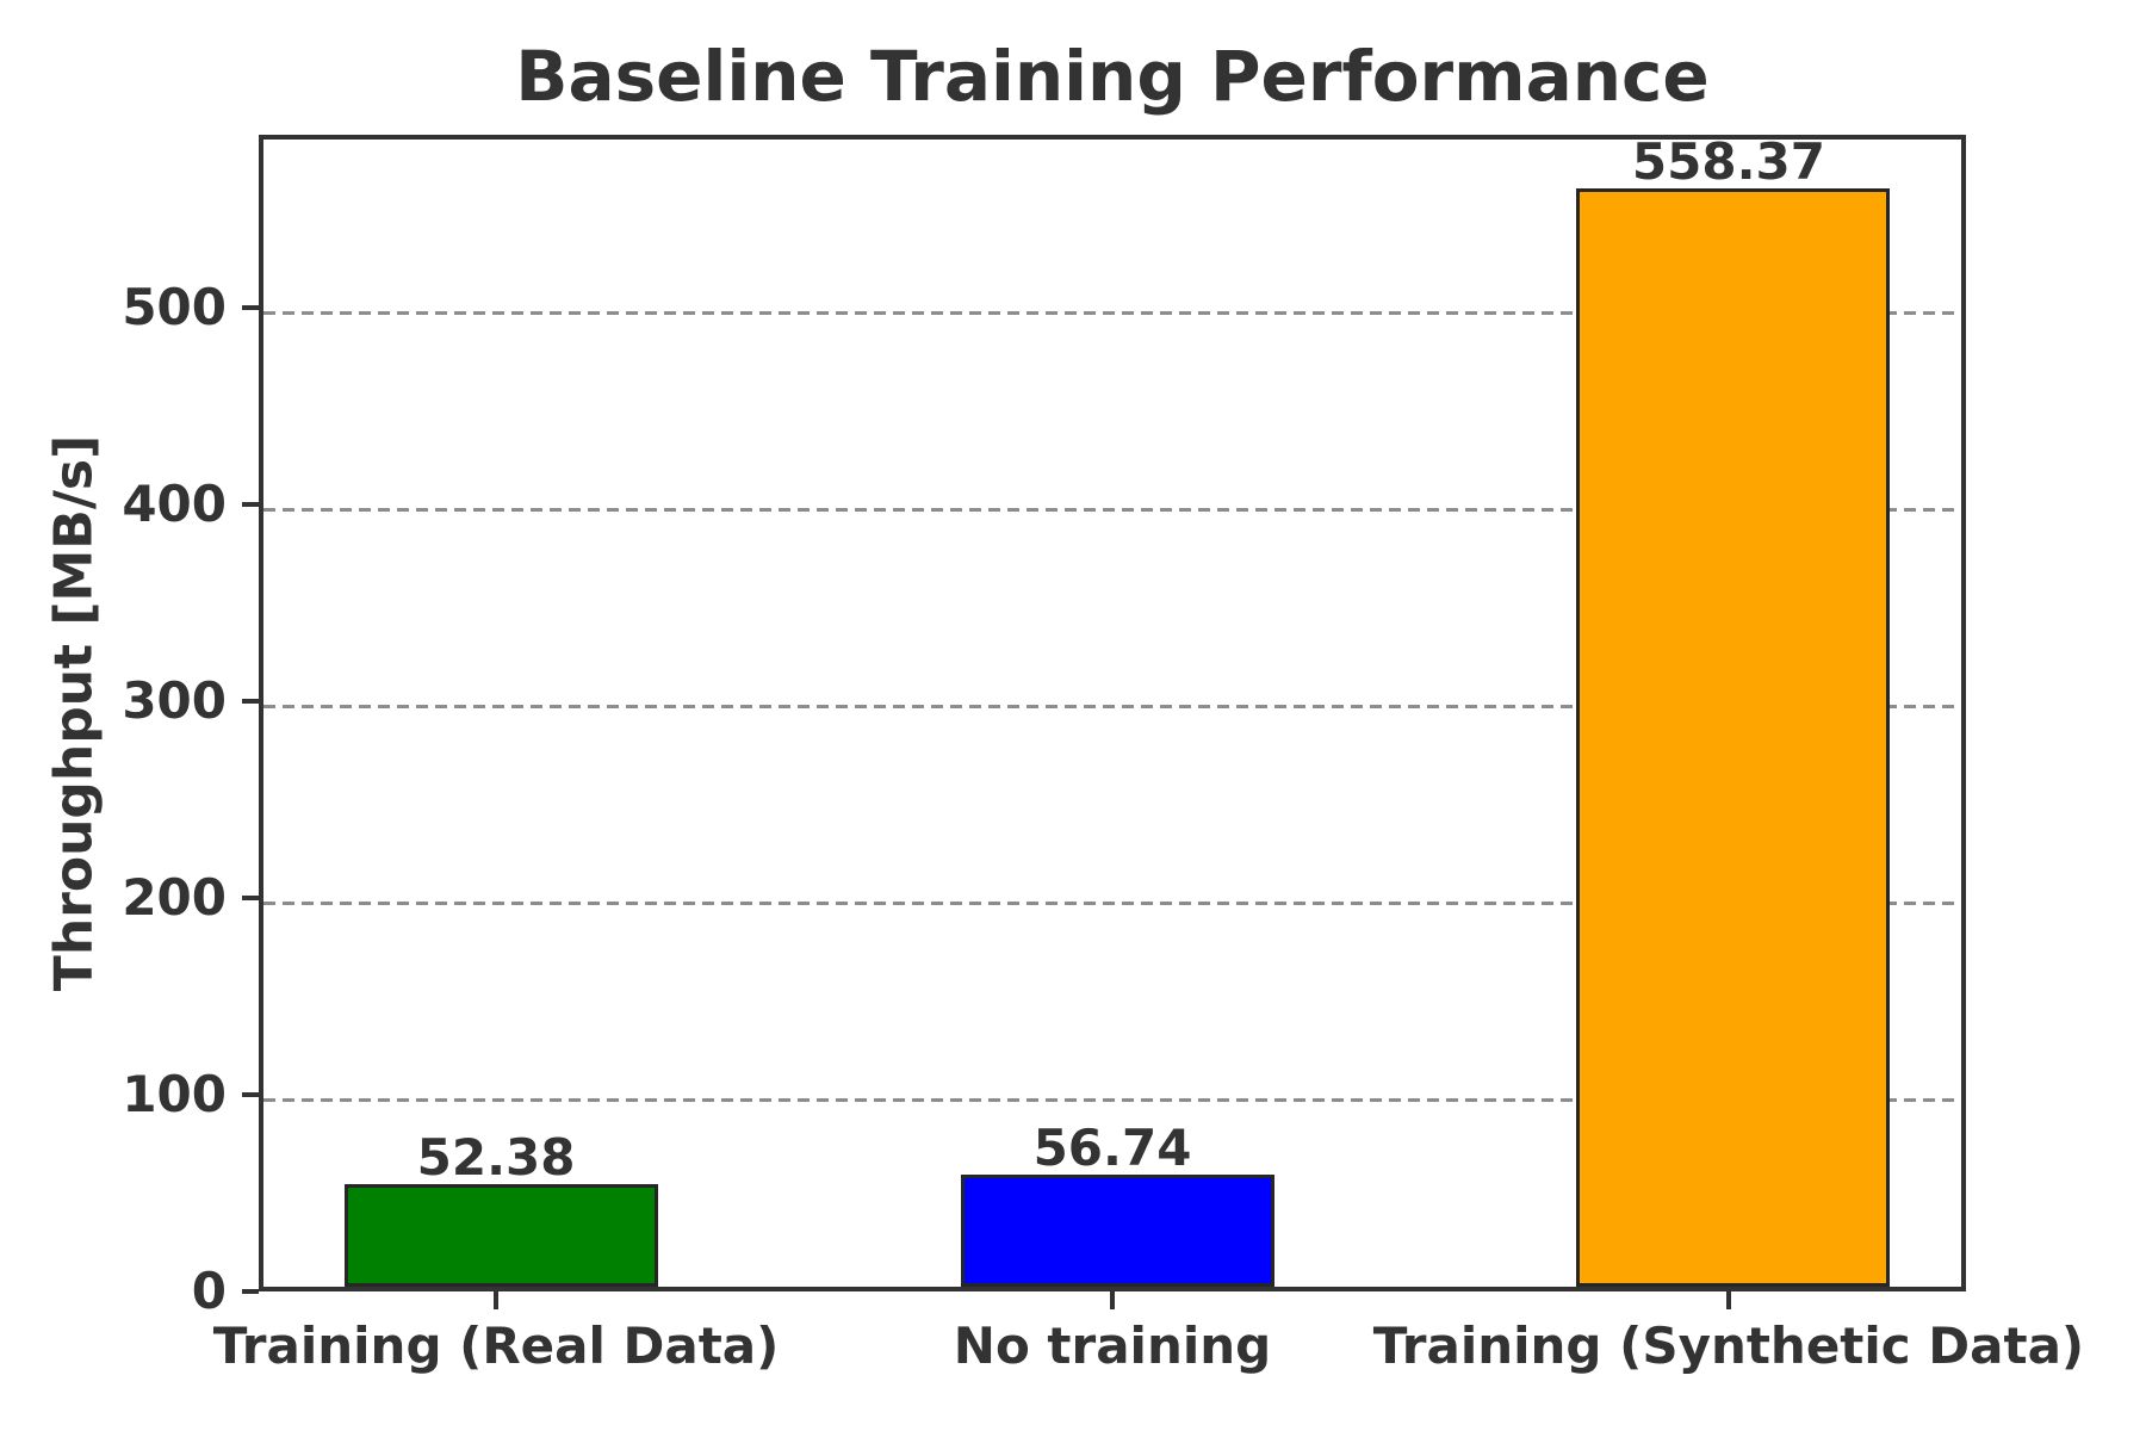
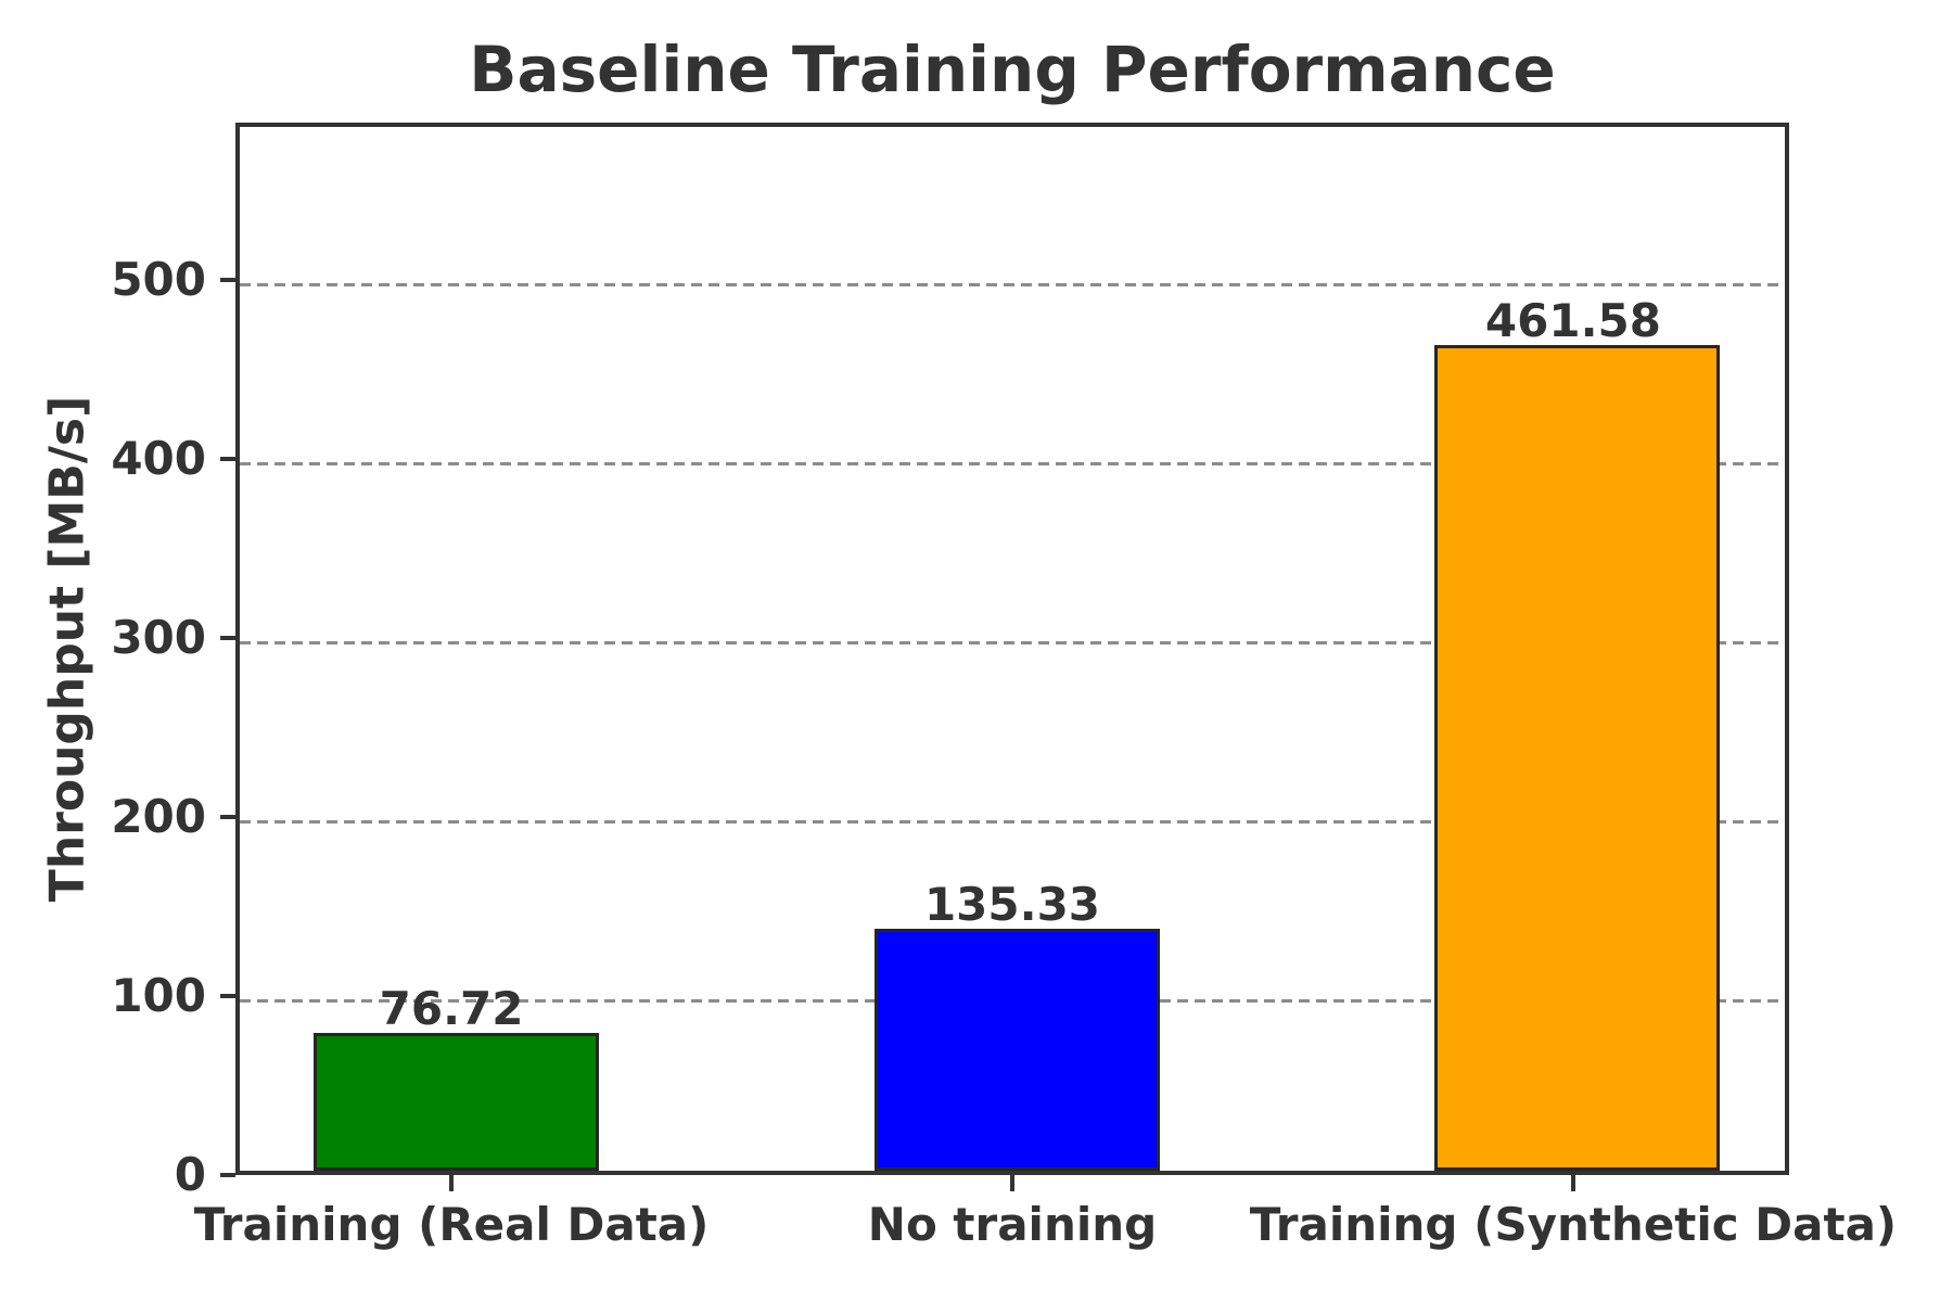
Training (Real Data): 52.38 -> 76.72
No training: 56.74 -> 135.33
Training (Synthetic Data): 558.37 -> 461.58
